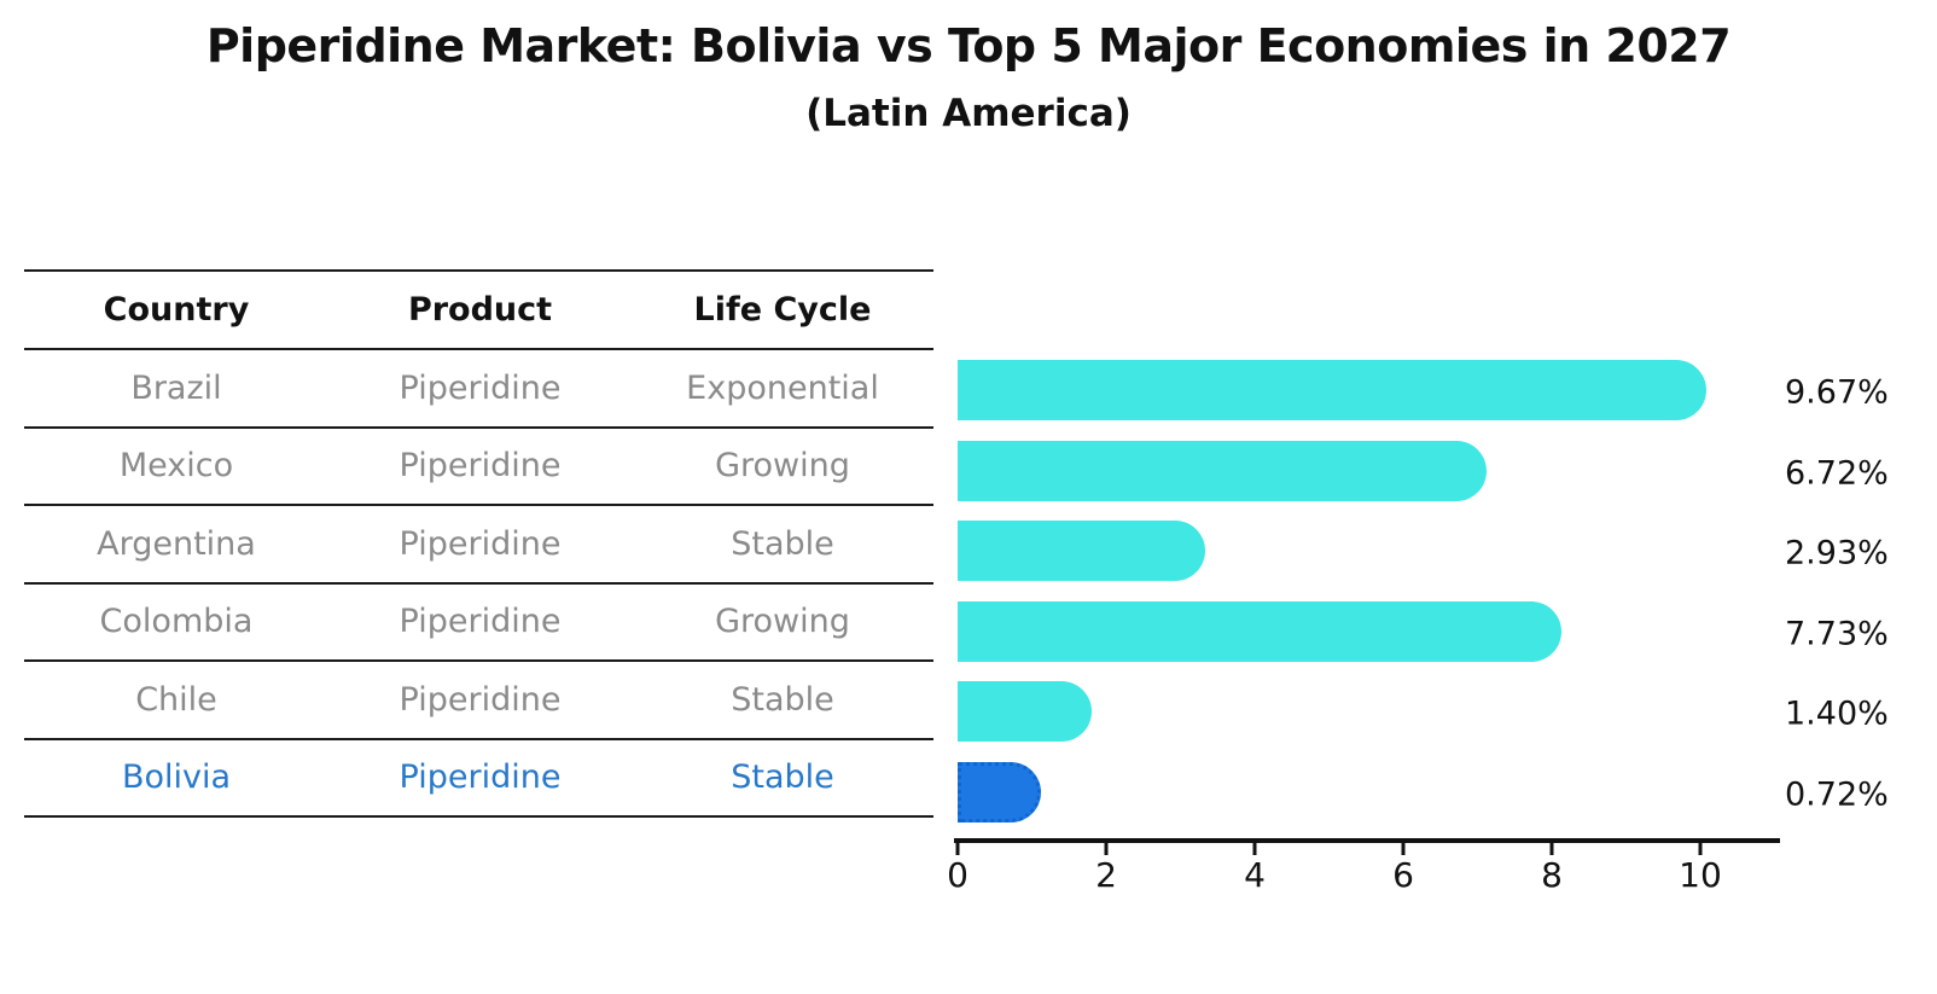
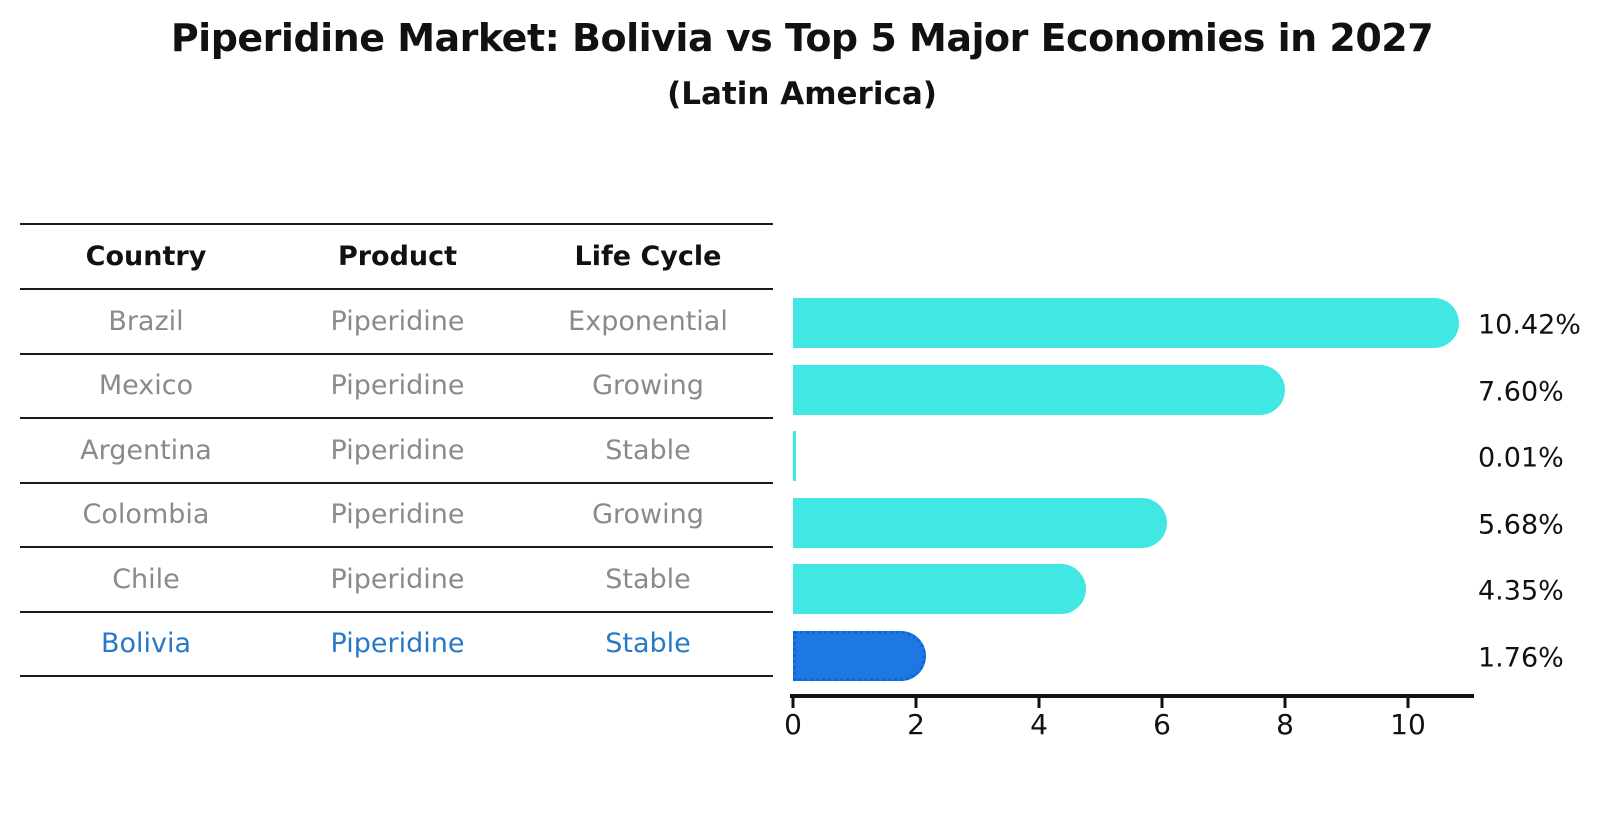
Brazil: 9.67% -> 10.42%
Mexico: 6.72% -> 7.60%
Argentina: 2.93% -> 0.01%
Colombia: 7.73% -> 5.68%
Chile: 1.40% -> 4.35%
Bolivia: 0.72% -> 1.76%
